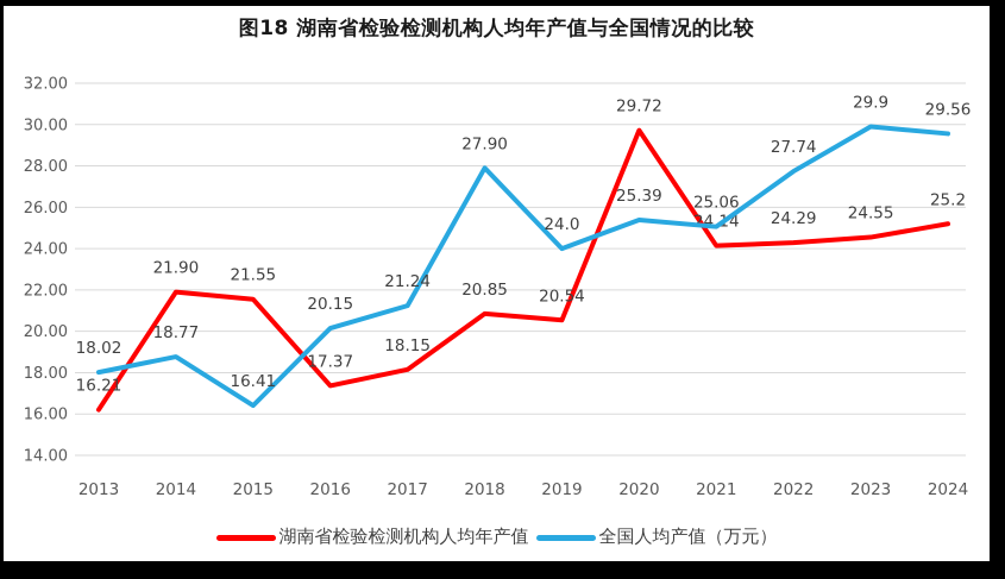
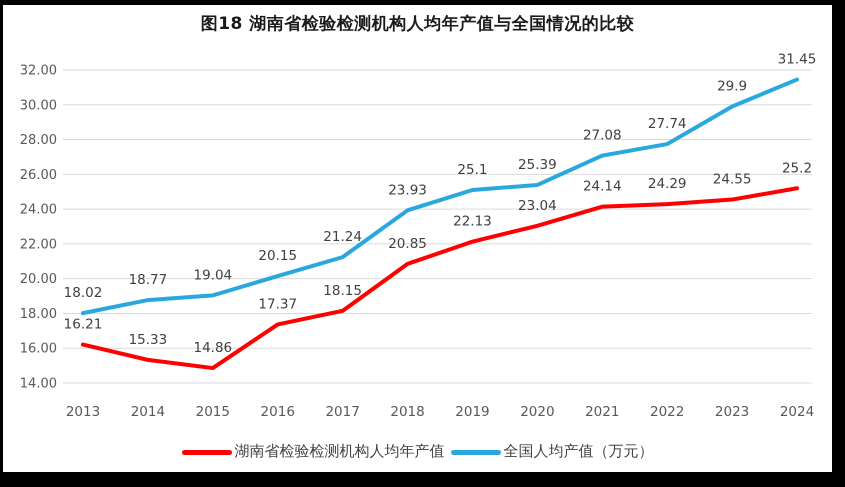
湖南省检验检测机构人均年产值/2014: 21.90 -> 15.33
湖南省检验检测机构人均年产值/2015: 21.55 -> 14.86
全国人均产值（万元）/2015: 16.41 -> 19.04
全国人均产值（万元）/2018: 27.90 -> 23.93
湖南省检验检测机构人均年产值/2019: 20.54 -> 22.13
全国人均产值（万元）/2019: 24.0 -> 25.1
湖南省检验检测机构人均年产值/2020: 29.72 -> 23.04
全国人均产值（万元）/2021: 25.06 -> 27.08
全国人均产值（万元）/2024: 29.56 -> 31.45
